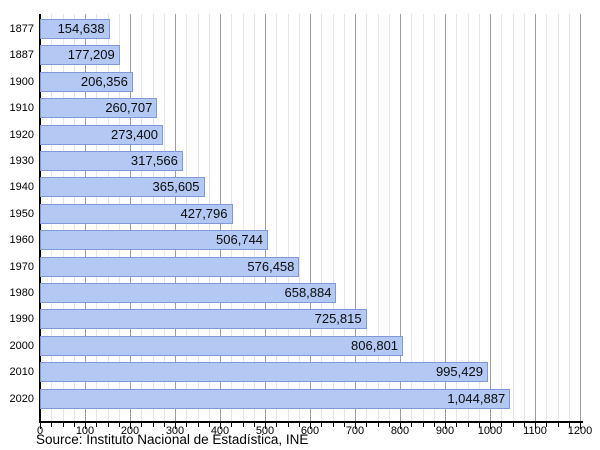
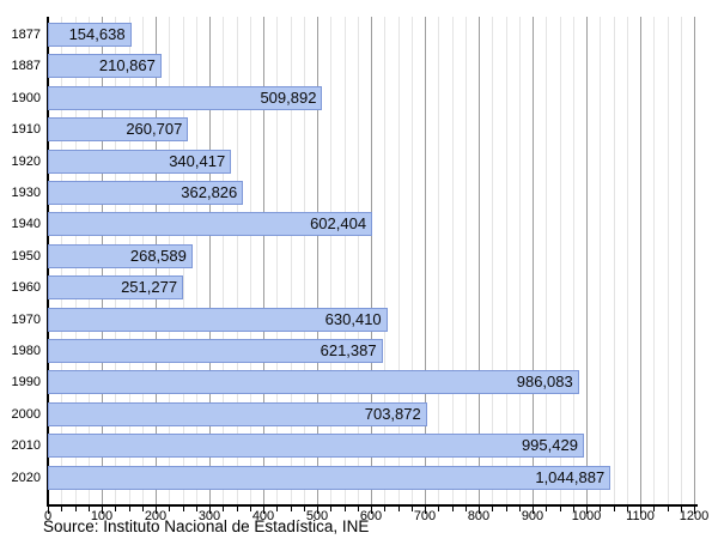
1887: 177,209 -> 210,867
1900: 206,356 -> 509,892
1920: 273,400 -> 340,417
1930: 317,566 -> 362,826
1940: 365,605 -> 602,404
1950: 427,796 -> 268,589
1960: 506,744 -> 251,277
1970: 576,458 -> 630,410
1980: 658,884 -> 621,387
1990: 725,815 -> 986,083
2000: 806,801 -> 703,872
